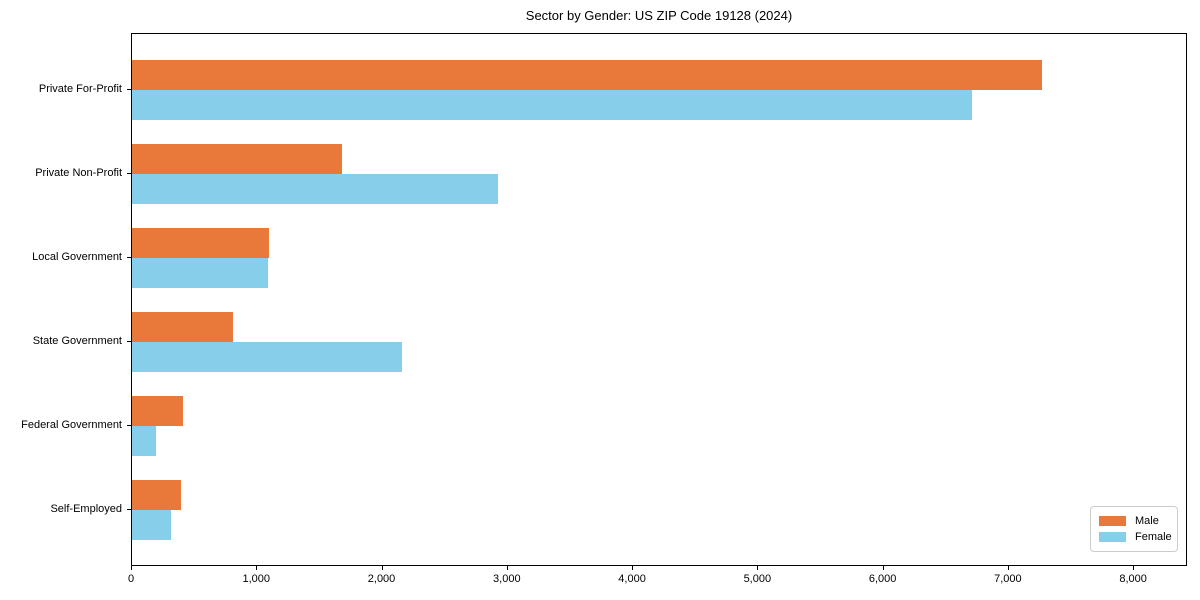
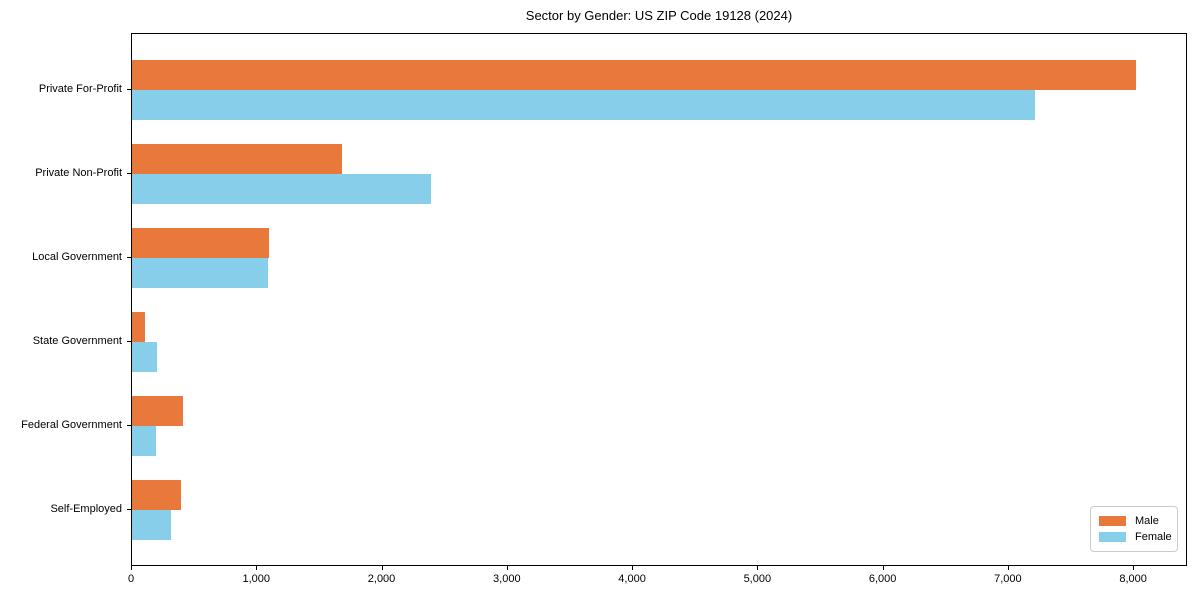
Male/Private For-Profit: 7280 -> 8030
Female/Private For-Profit: 6720 -> 7220
Female/Private Non-Profit: 2930 -> 2390
Male/State Government: 810 -> 100
Female/State Government: 2160 -> 200
